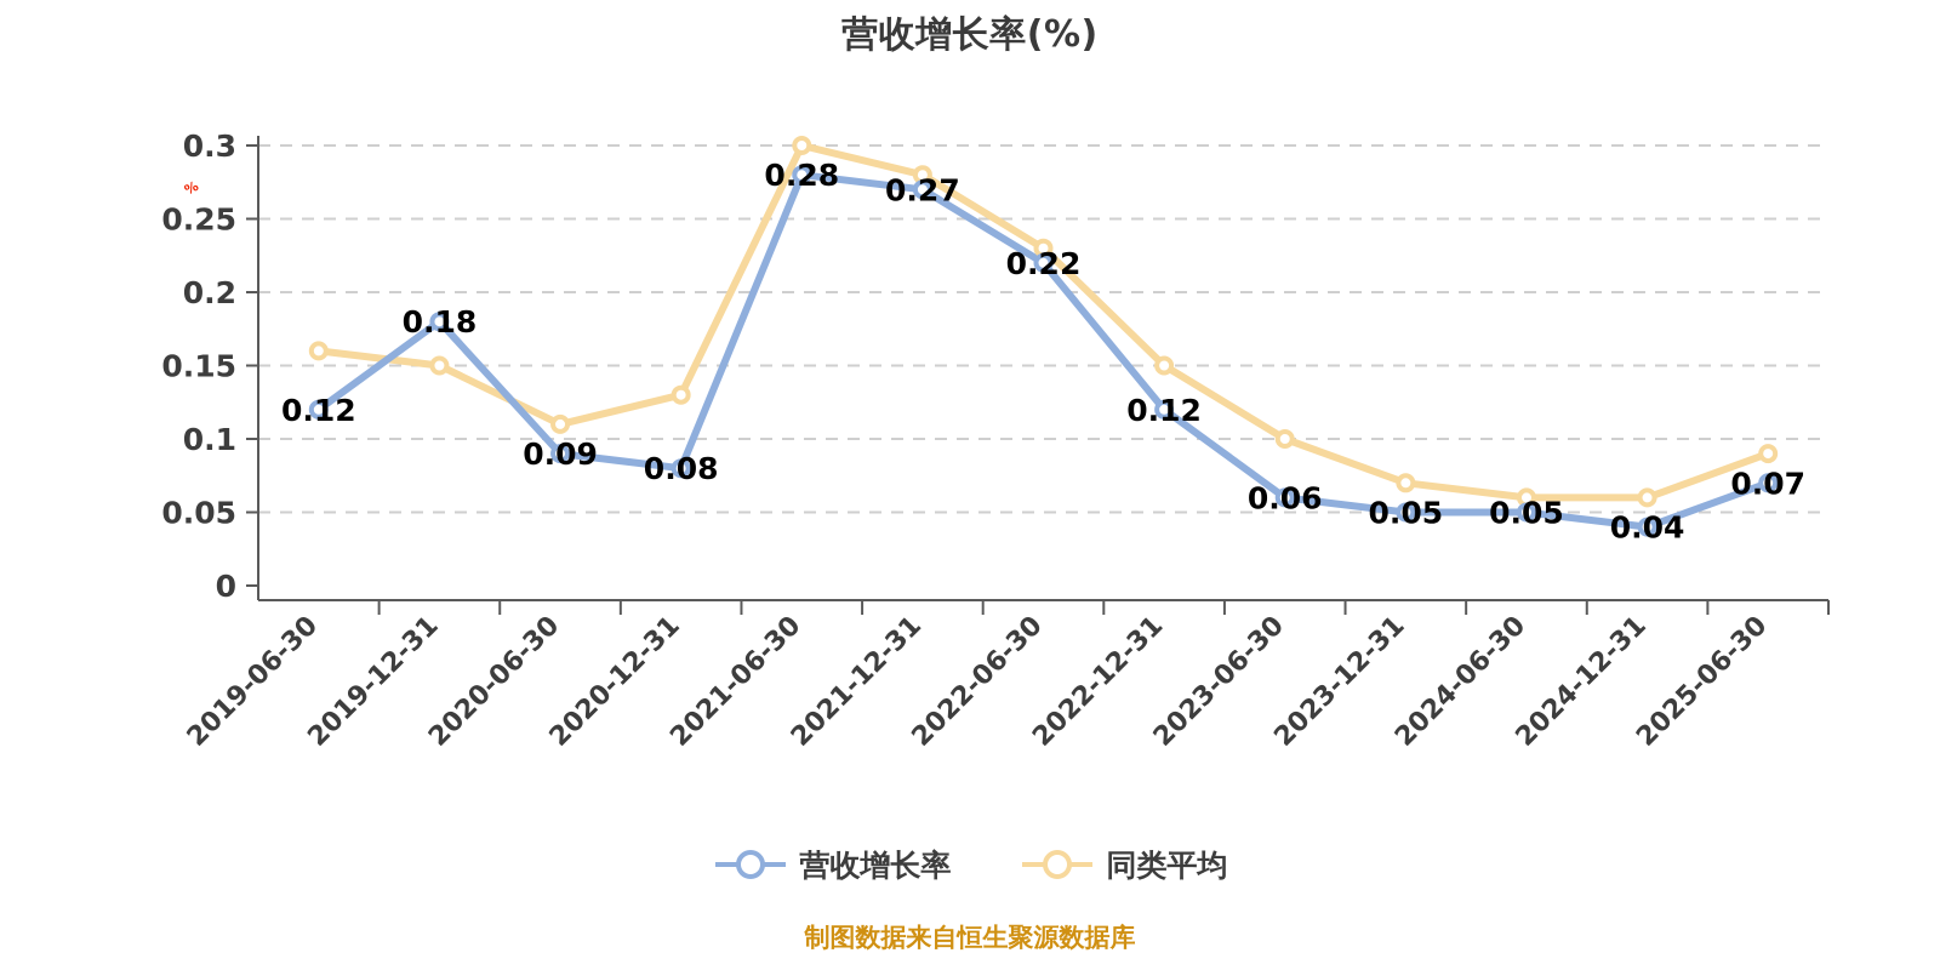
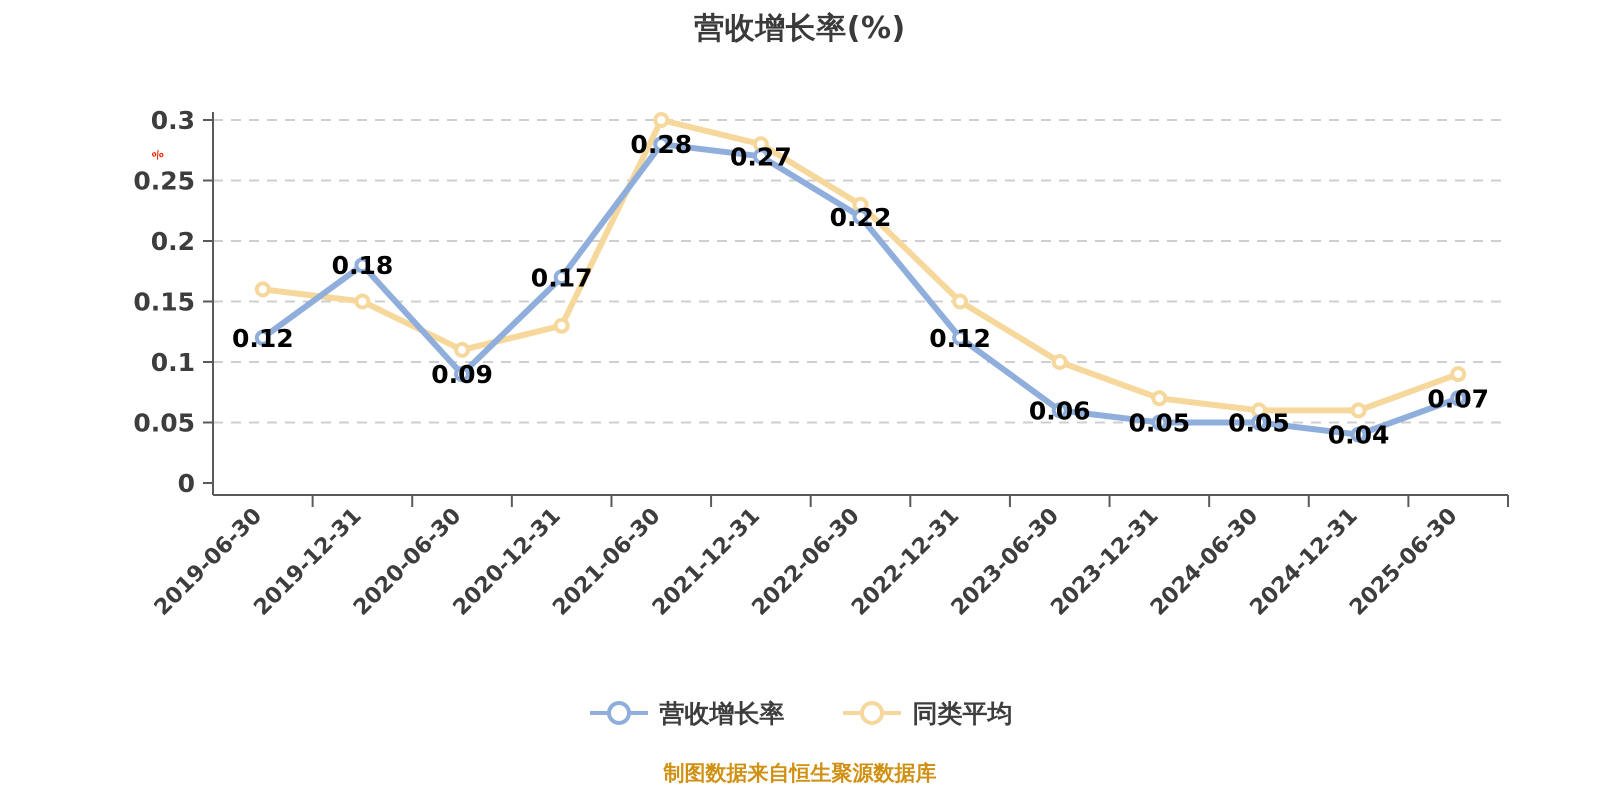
营收增长率/2020-12-31: 0.08 -> 0.17
